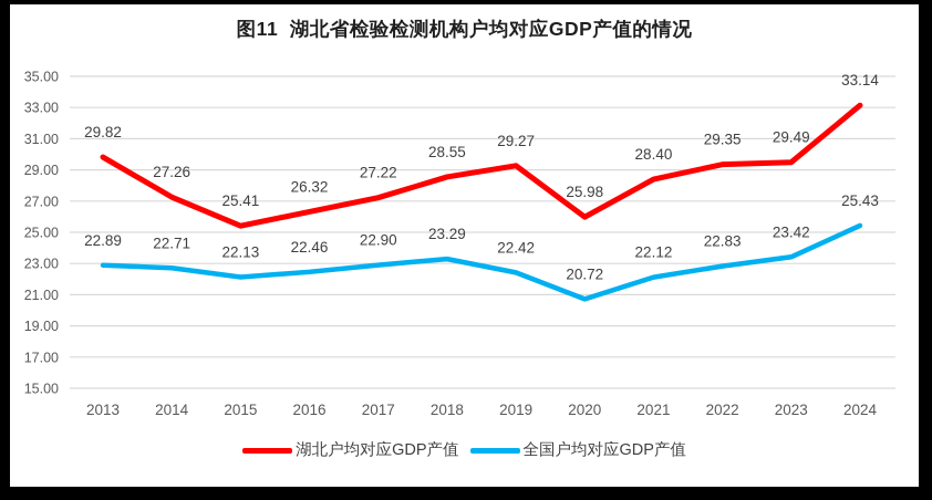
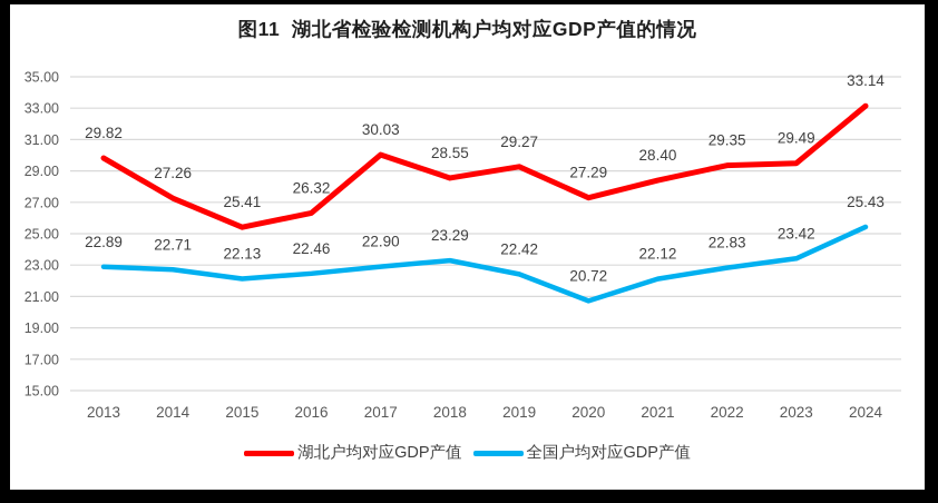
湖北户均对应GDP产值/2017: 27.22 -> 30.03
湖北户均对应GDP产值/2020: 25.98 -> 27.29
